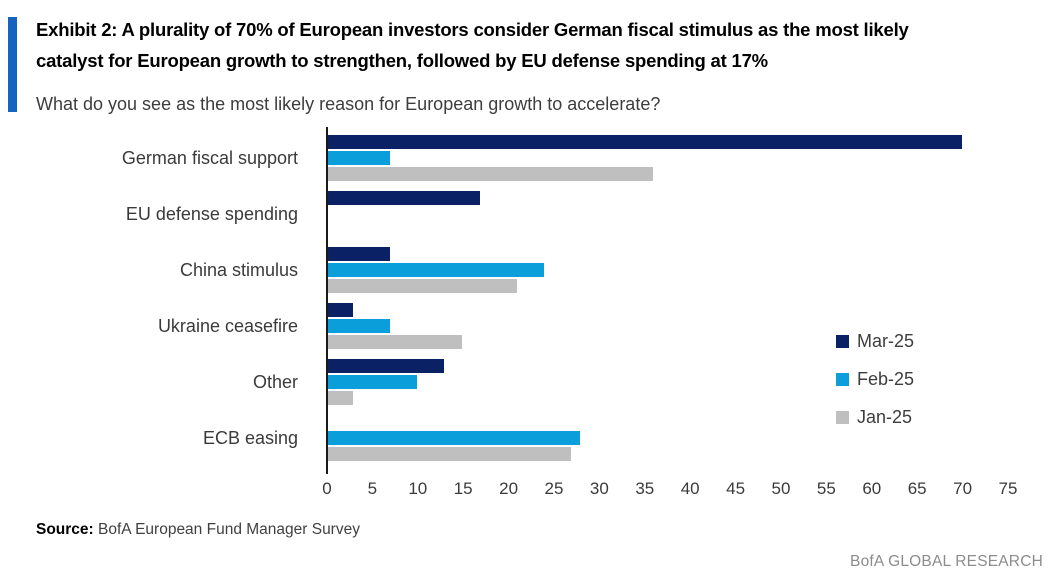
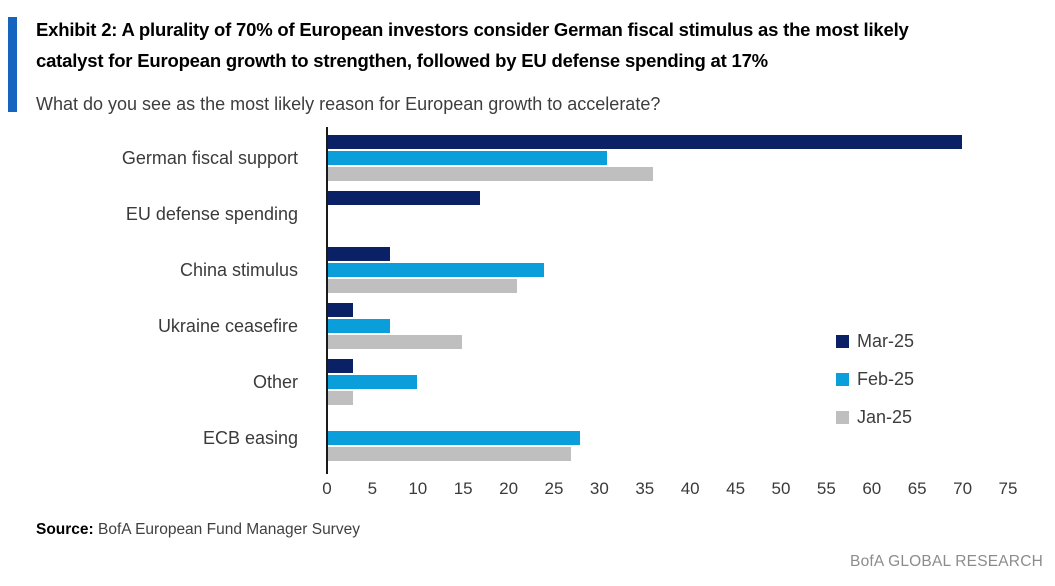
Feb-25/German fiscal support: 7 -> 31
Mar-25/Other: 13 -> 3
